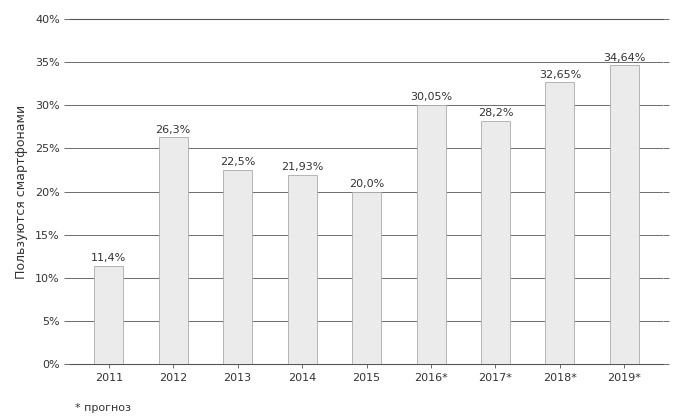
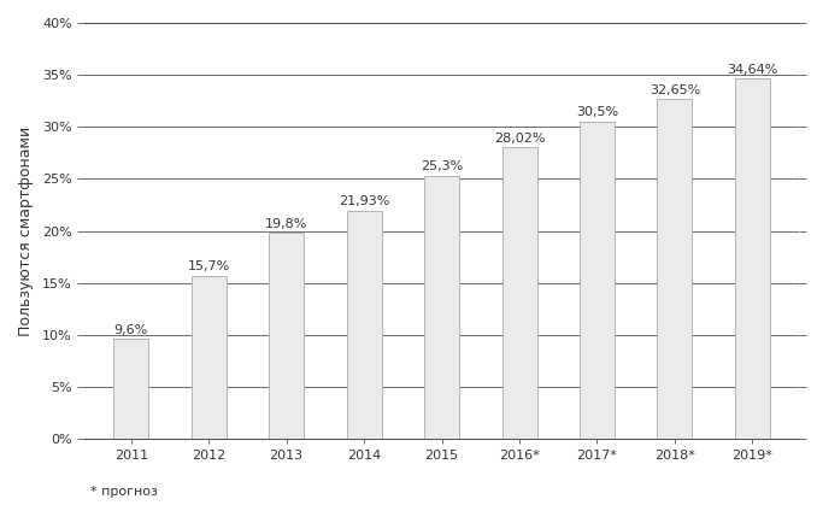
2011: 11,4% -> 9,6%
2012: 26,3% -> 15,7%
2013: 22,5% -> 19,8%
2015: 20,0% -> 25,3%
2016*: 30,05% -> 28,02%
2017*: 28,2% -> 30,5%
